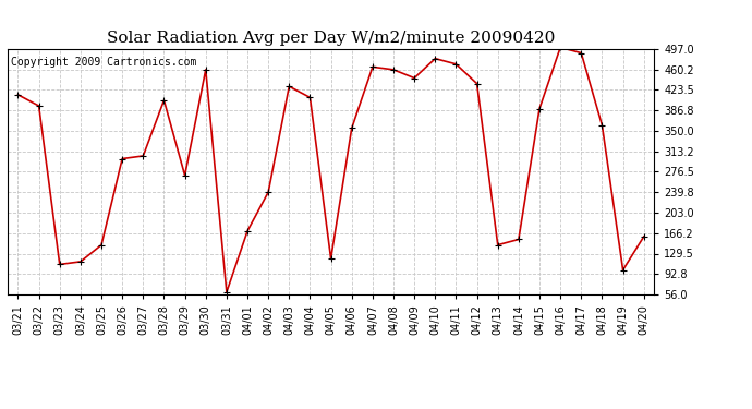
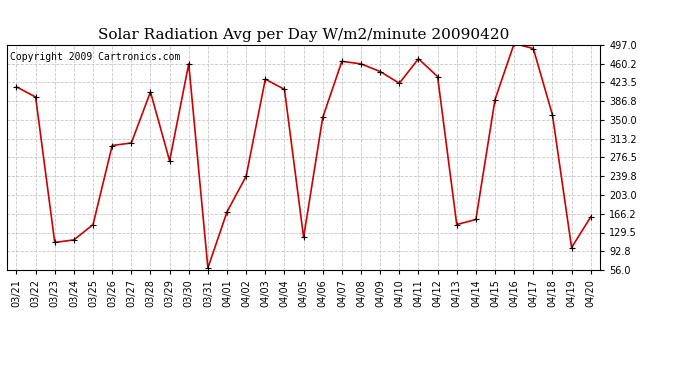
04/10: 480 -> 422
